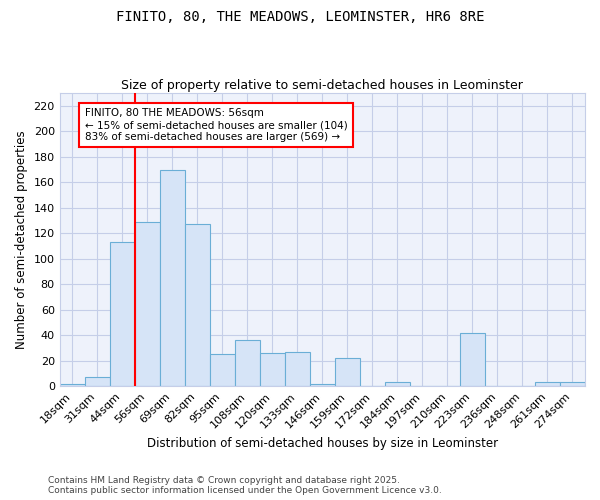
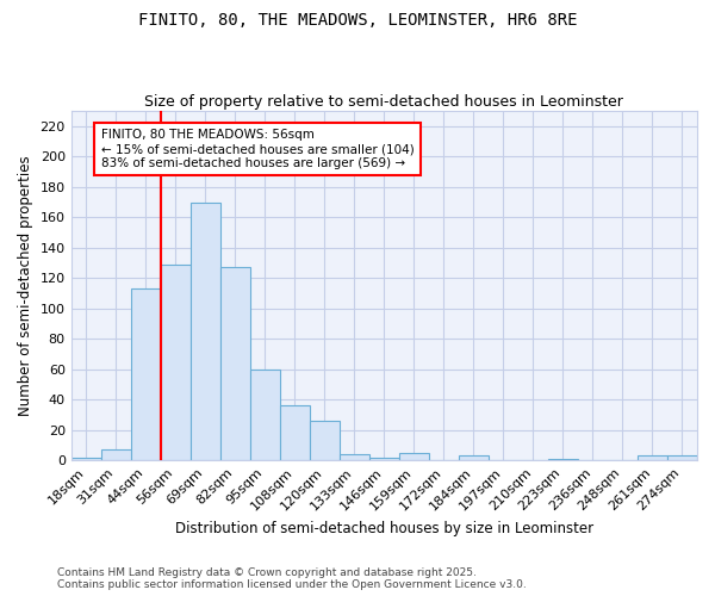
95sqm: 25 -> 60
133sqm: 27 -> 4
159sqm: 22 -> 5
223sqm: 42 -> 1
